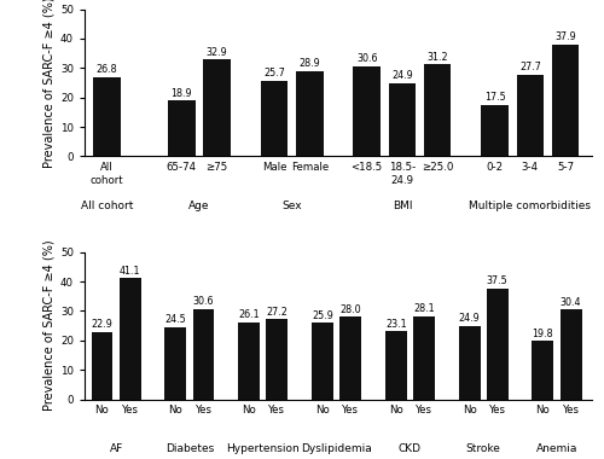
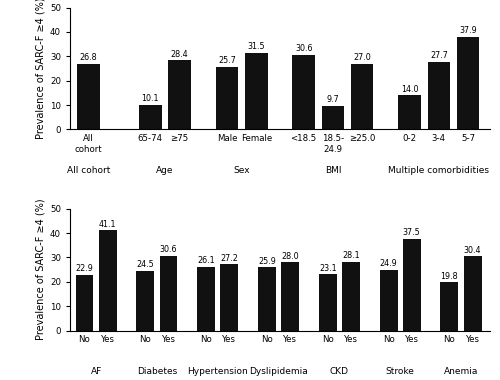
65-74: 18.9 -> 10.1
≥75: 32.9 -> 28.4
Female: 28.9 -> 31.5
18.5- 24.9: 24.9 -> 9.7
≥25.0: 31.2 -> 27.0
0-2: 17.5 -> 14.0
